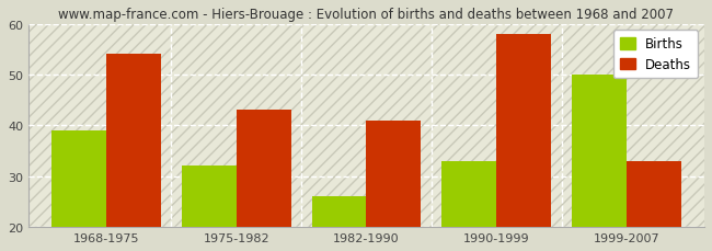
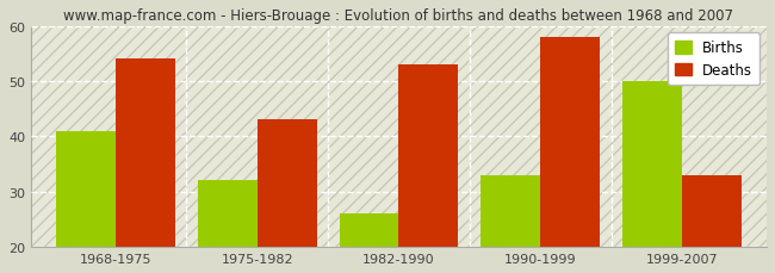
Births/1968-1975: 39 -> 41
Deaths/1982-1990: 41 -> 53
